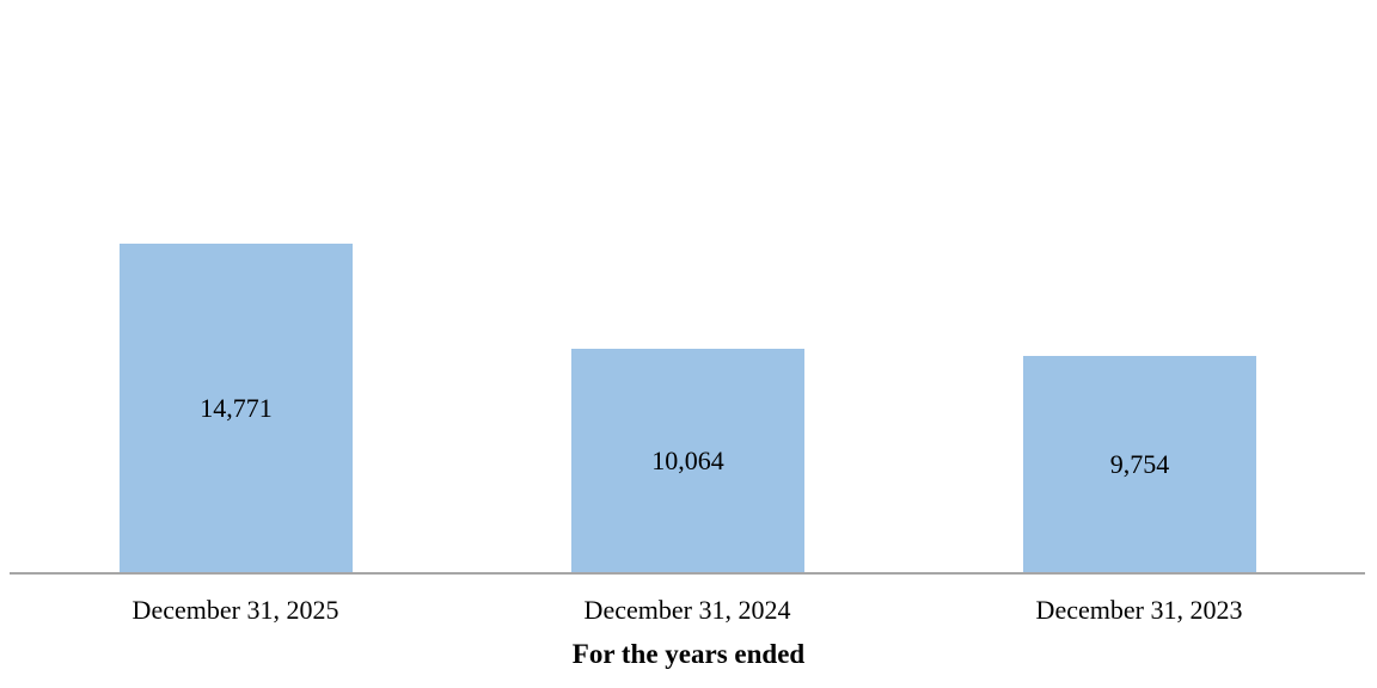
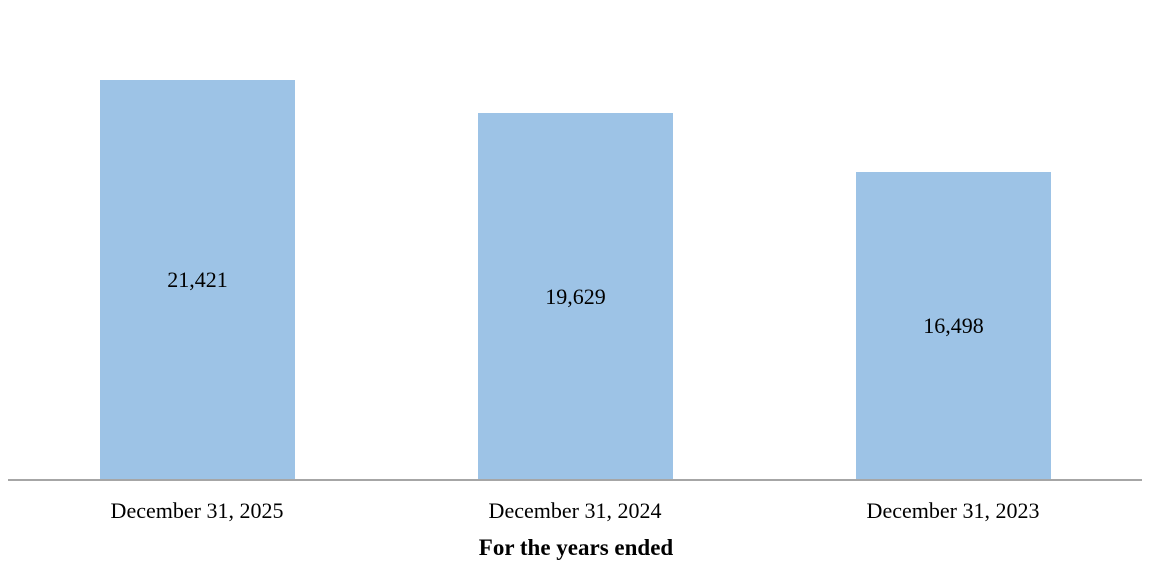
December 31, 2025: 14,771 -> 21,421
December 31, 2024: 10,064 -> 19,629
December 31, 2023: 9,754 -> 16,498
